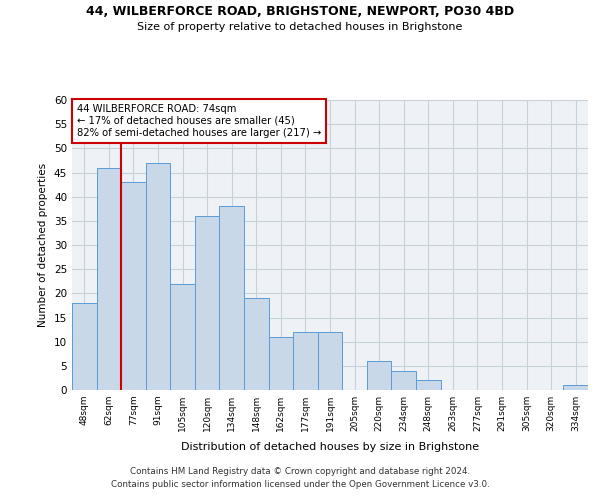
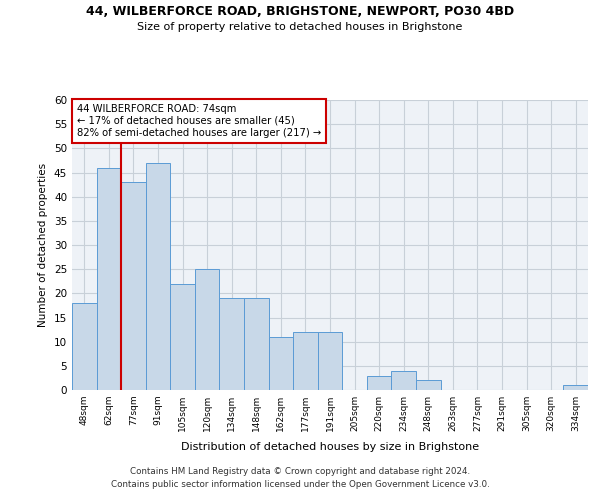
120sqm: 36 -> 25
134sqm: 38 -> 19
220sqm: 6 -> 3
